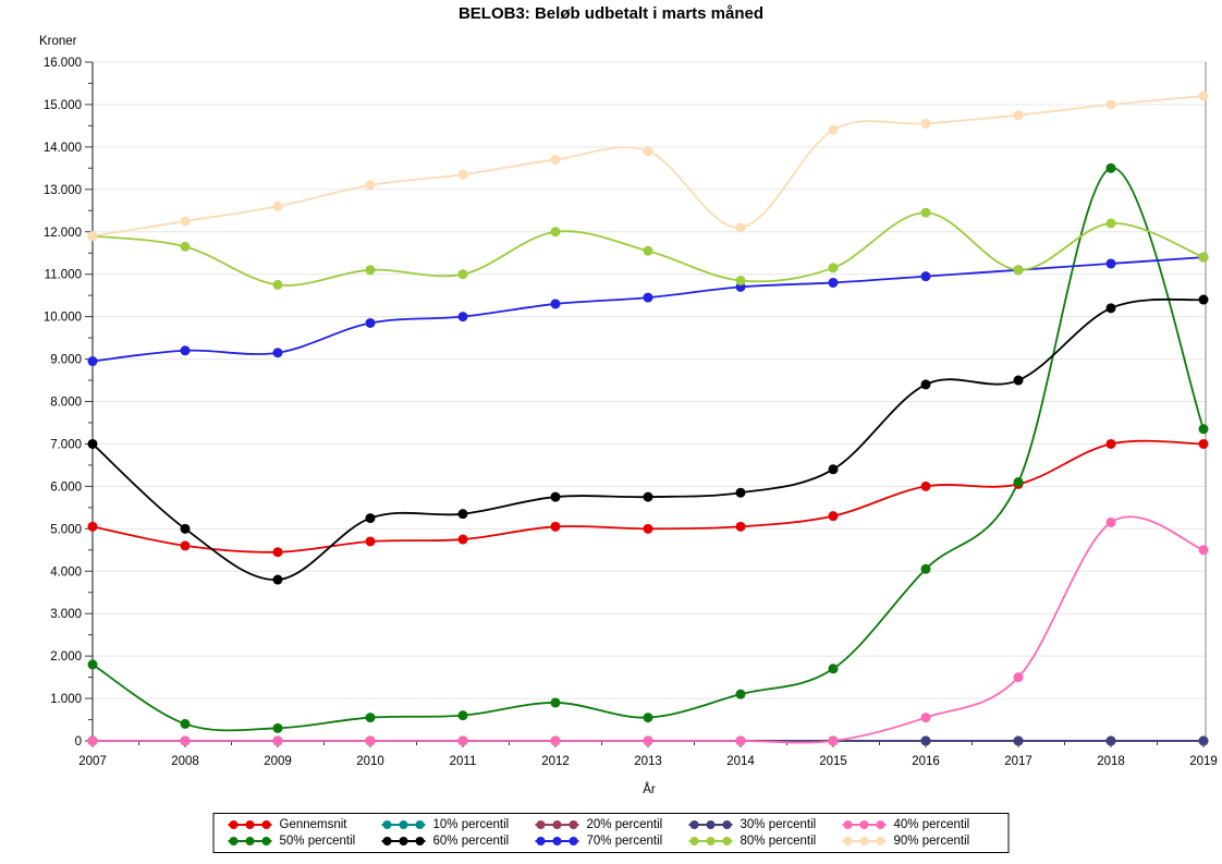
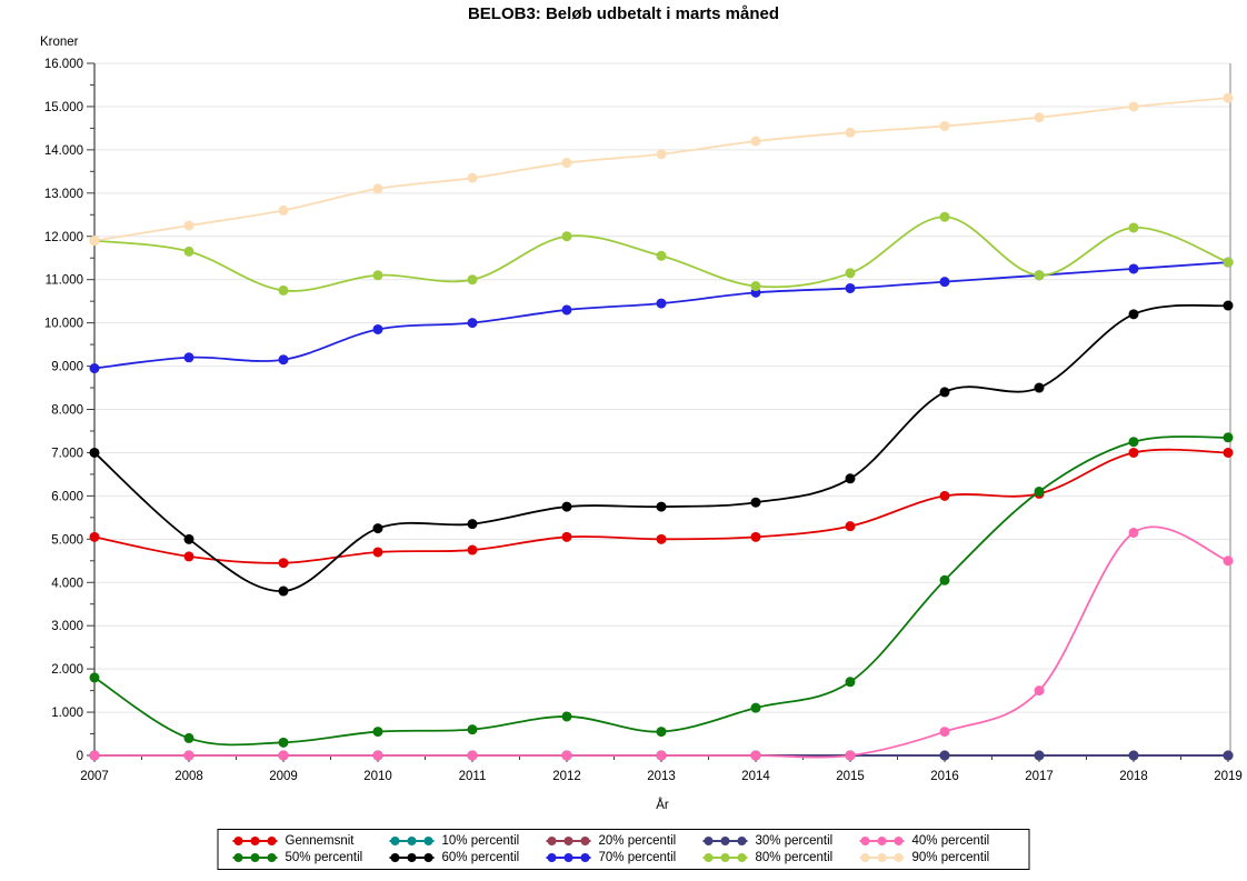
90% percentil/2014: 12100 -> 14200
50% percentil/2018: 13500 -> 7200
